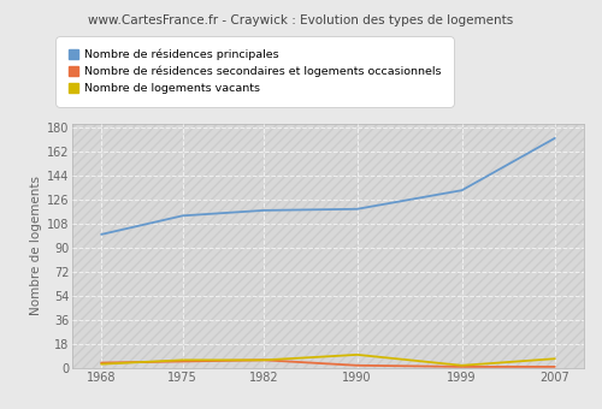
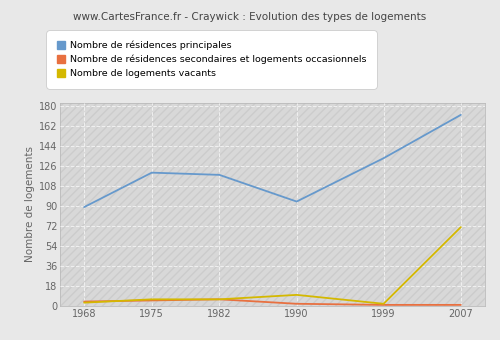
Nombre de résidences principales/1968: 100 -> 89
Nombre de résidences principales/1975: 114 -> 120
Nombre de résidences principales/1990: 119 -> 94
Nombre de logements vacants/2007: 7 -> 71
